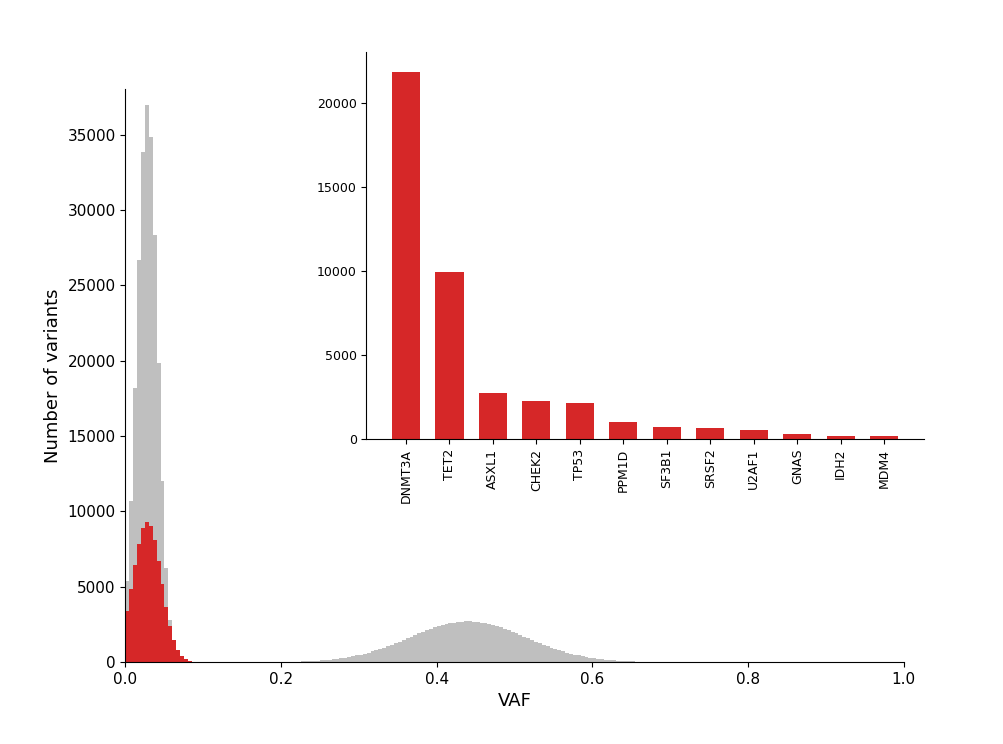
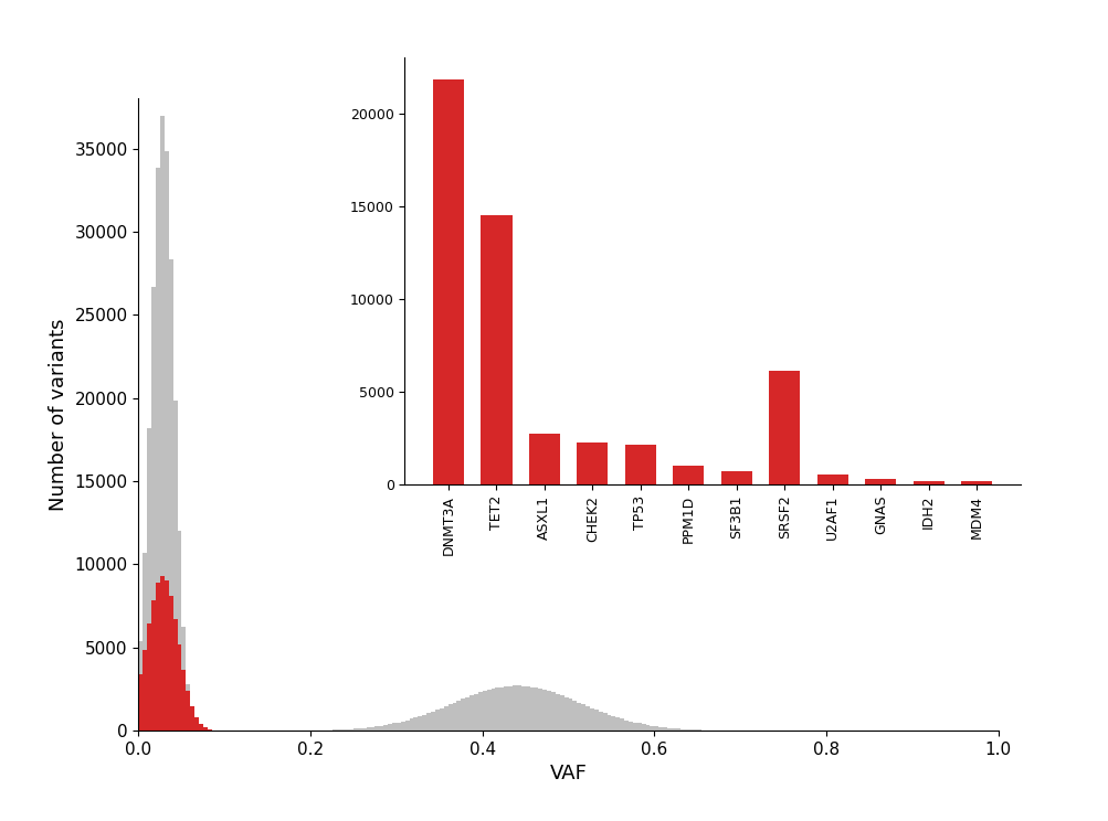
TET2: 9900 -> 14500
SRSF2: 700 -> 6100
